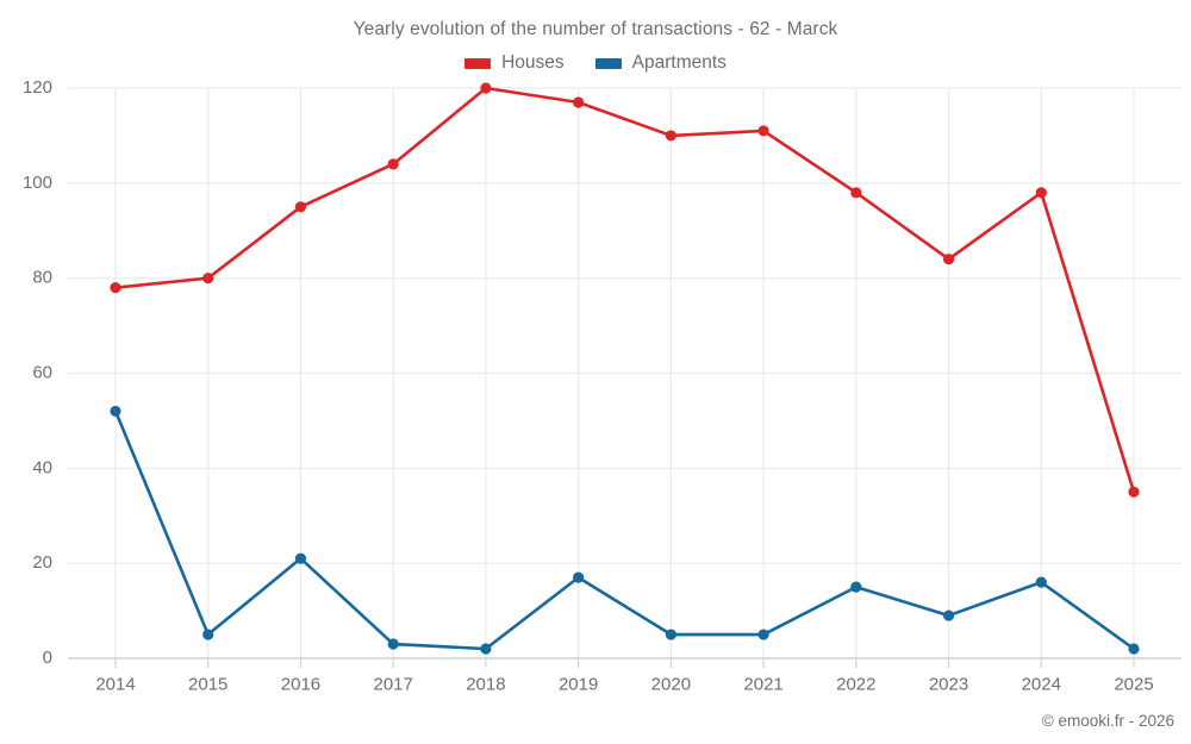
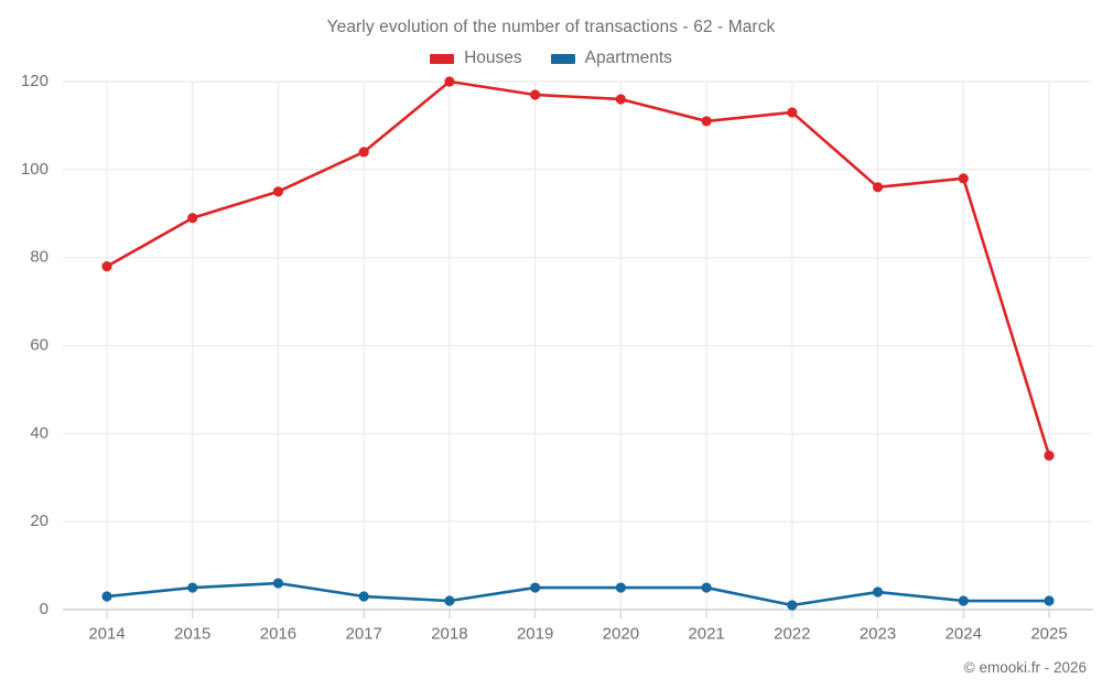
Apartments/2014: 52 -> 3
Houses/2015: 80 -> 89
Apartments/2016: 21 -> 6
Apartments/2019: 17 -> 5
Houses/2020: 110 -> 116
Houses/2022: 98 -> 113
Apartments/2022: 15 -> 1
Houses/2023: 84 -> 96
Apartments/2023: 9 -> 4
Apartments/2024: 16 -> 2
